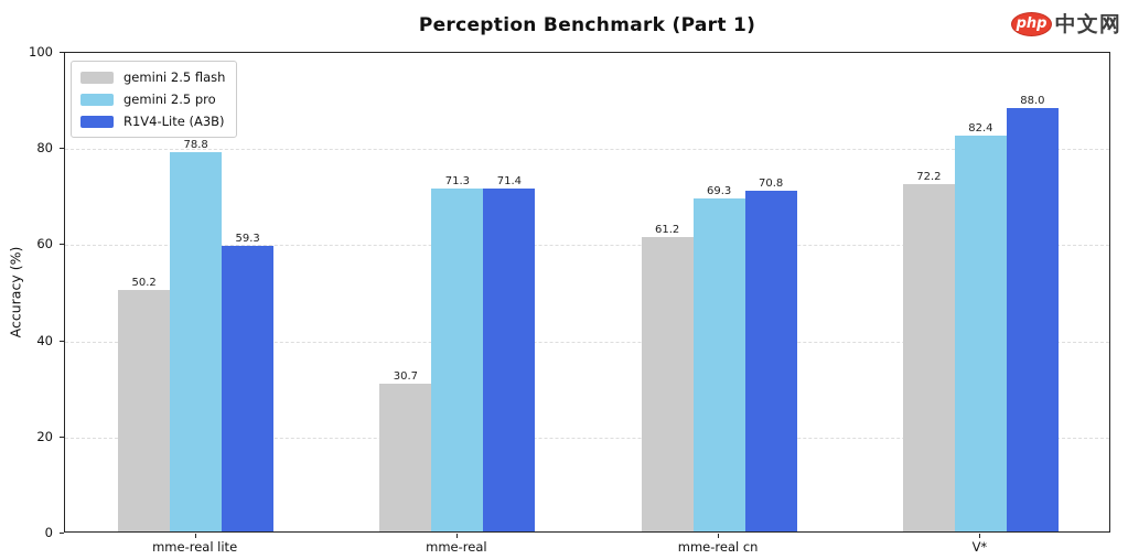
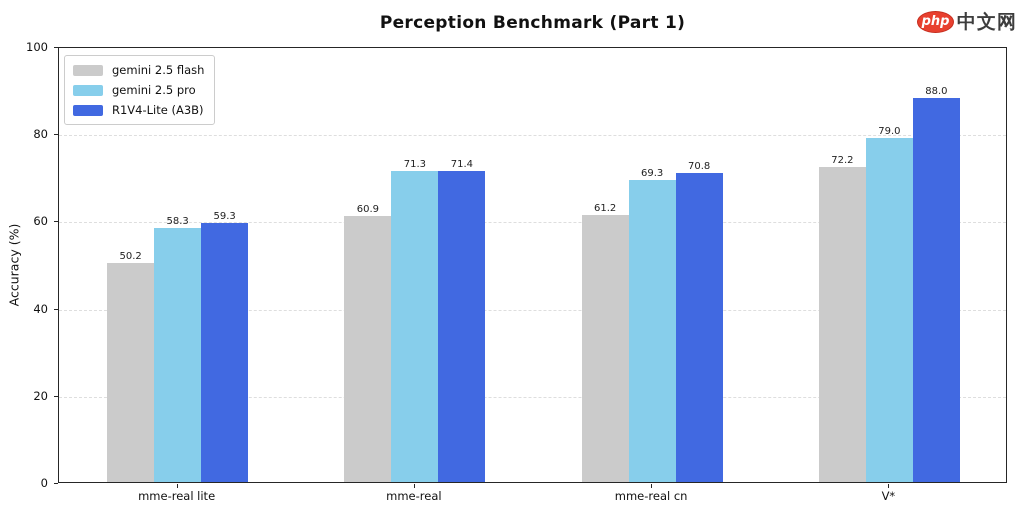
gemini 2.5 pro/mme-real lite: 78.8 -> 58.3
gemini 2.5 flash/mme-real: 30.7 -> 60.9
gemini 2.5 pro/V*: 82.4 -> 79.0
